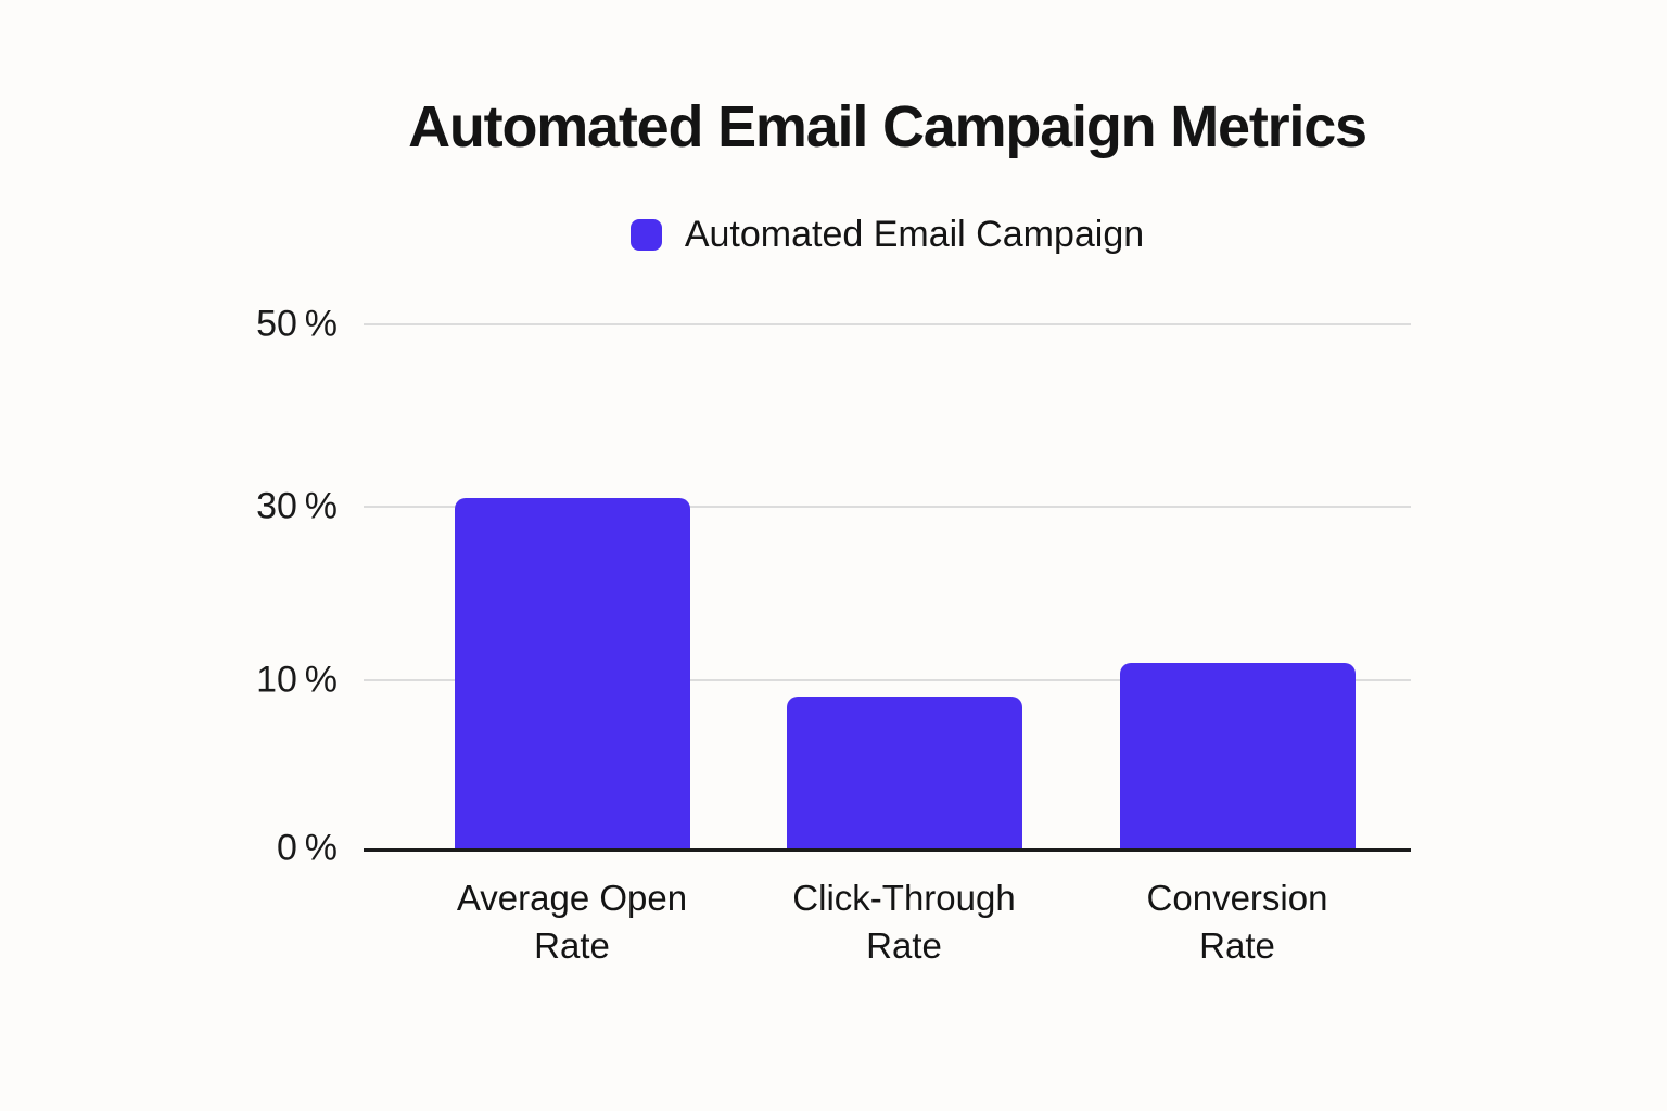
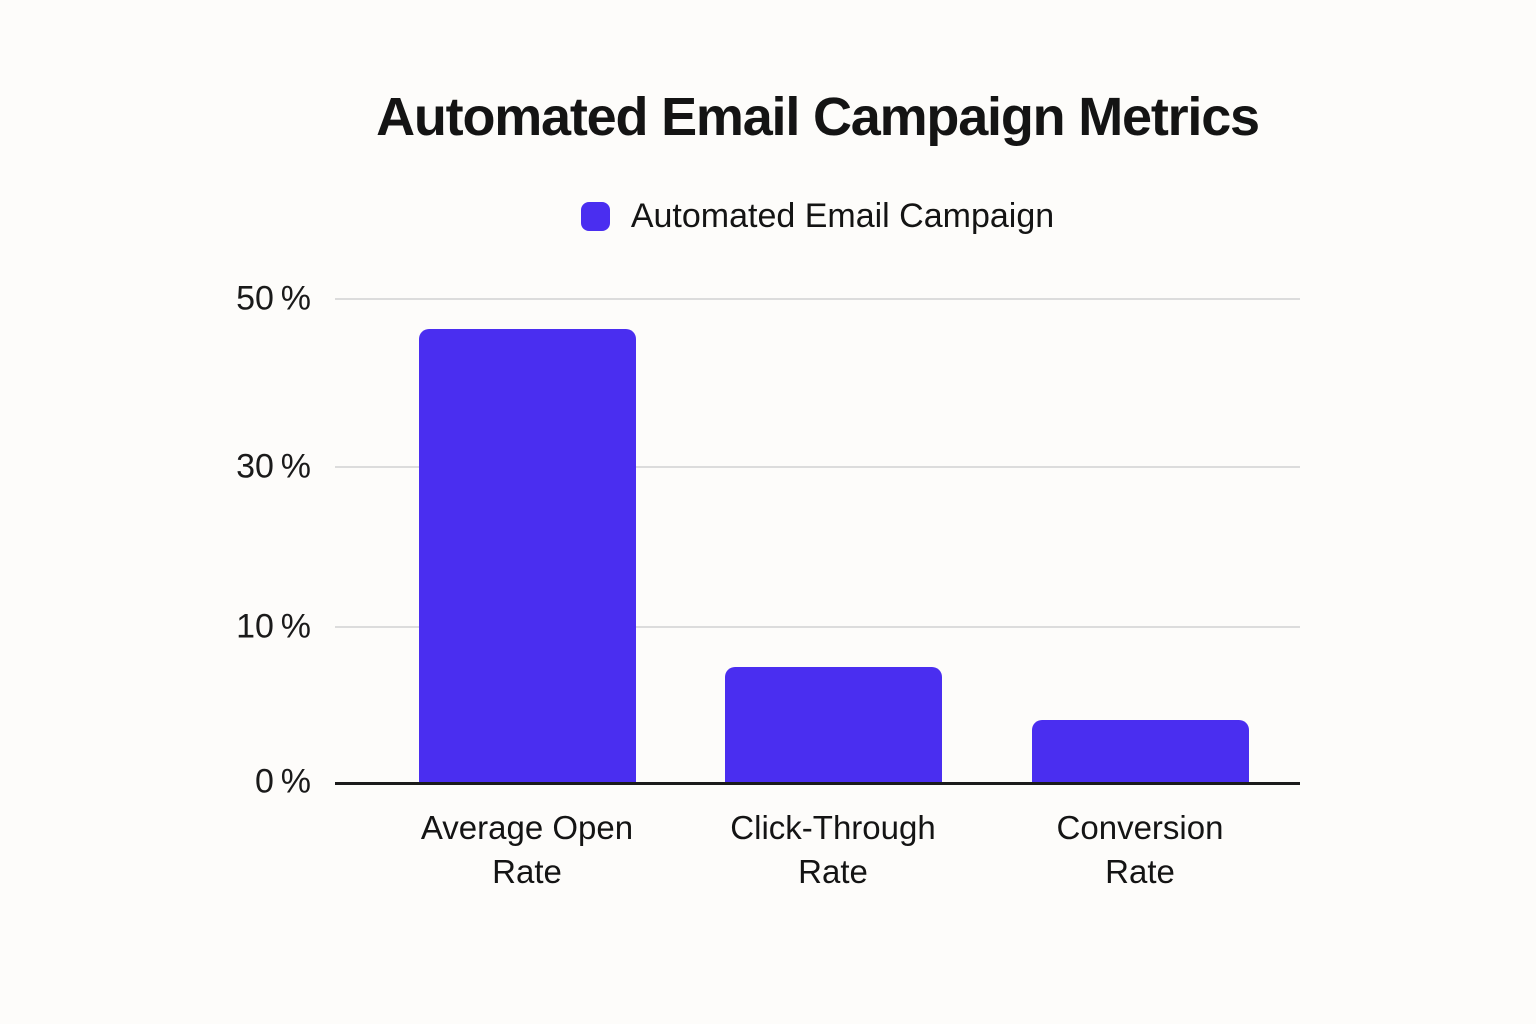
Average Open Rate: 31% -> 46%
Click-Through Rate: 9% -> 7%
Conversion Rate: 12% -> 4%
